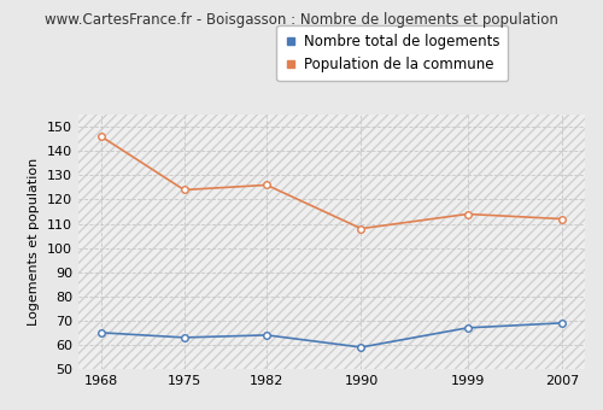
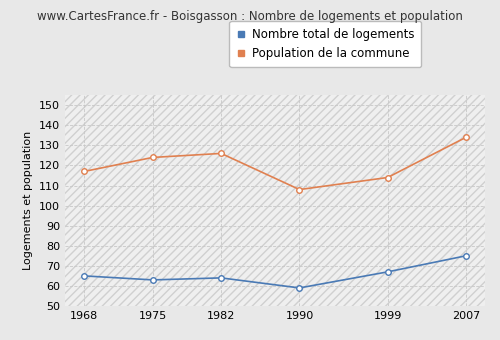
Population de la commune/1968: 146 -> 117
Nombre total de logements/2007: 69 -> 75
Population de la commune/2007: 112 -> 134
